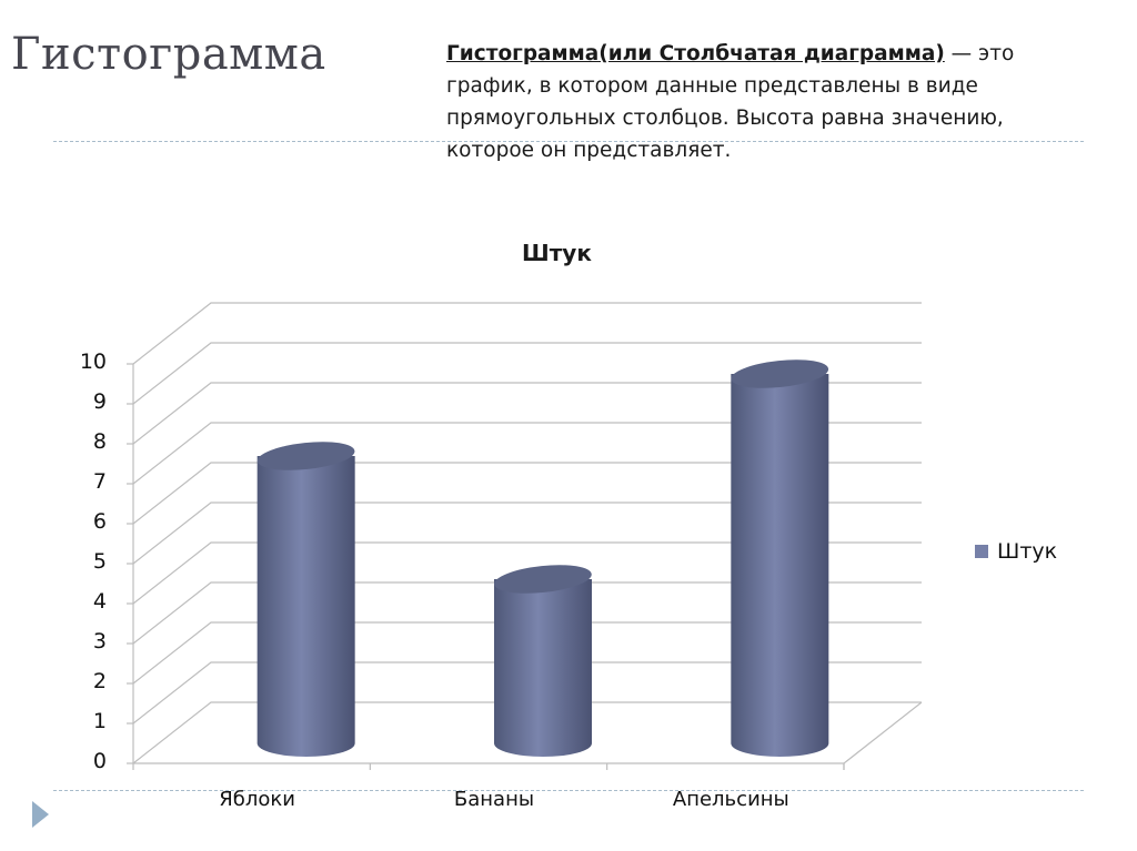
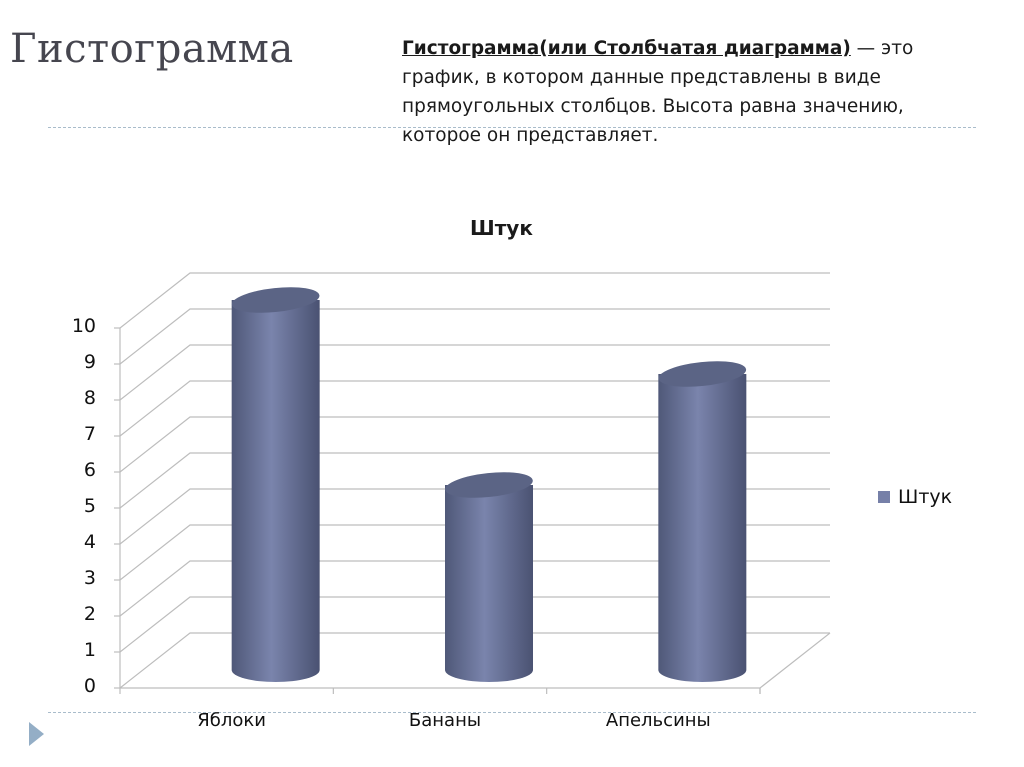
Яблоки: 7 -> 10
Бананы: 4 -> 5
Апельсины: 9 -> 8
